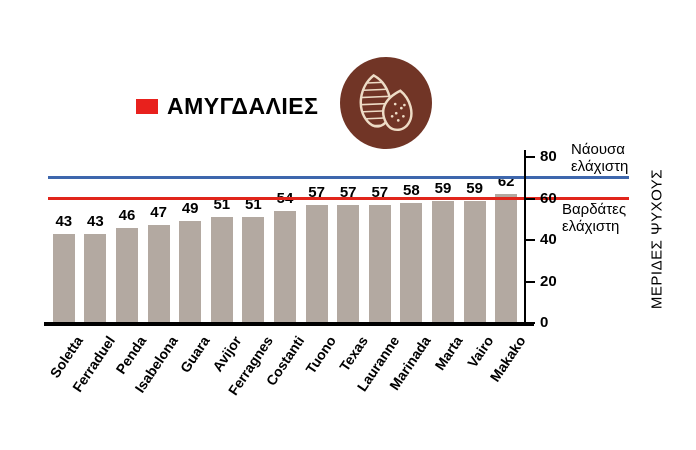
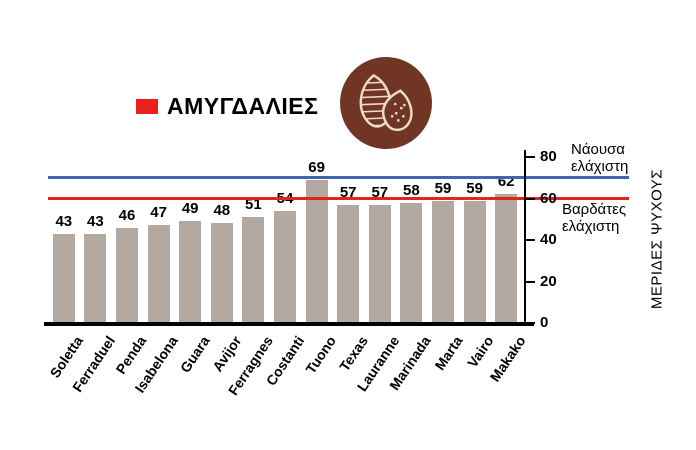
Avijor: 51 -> 48
Tuono: 57 -> 69
